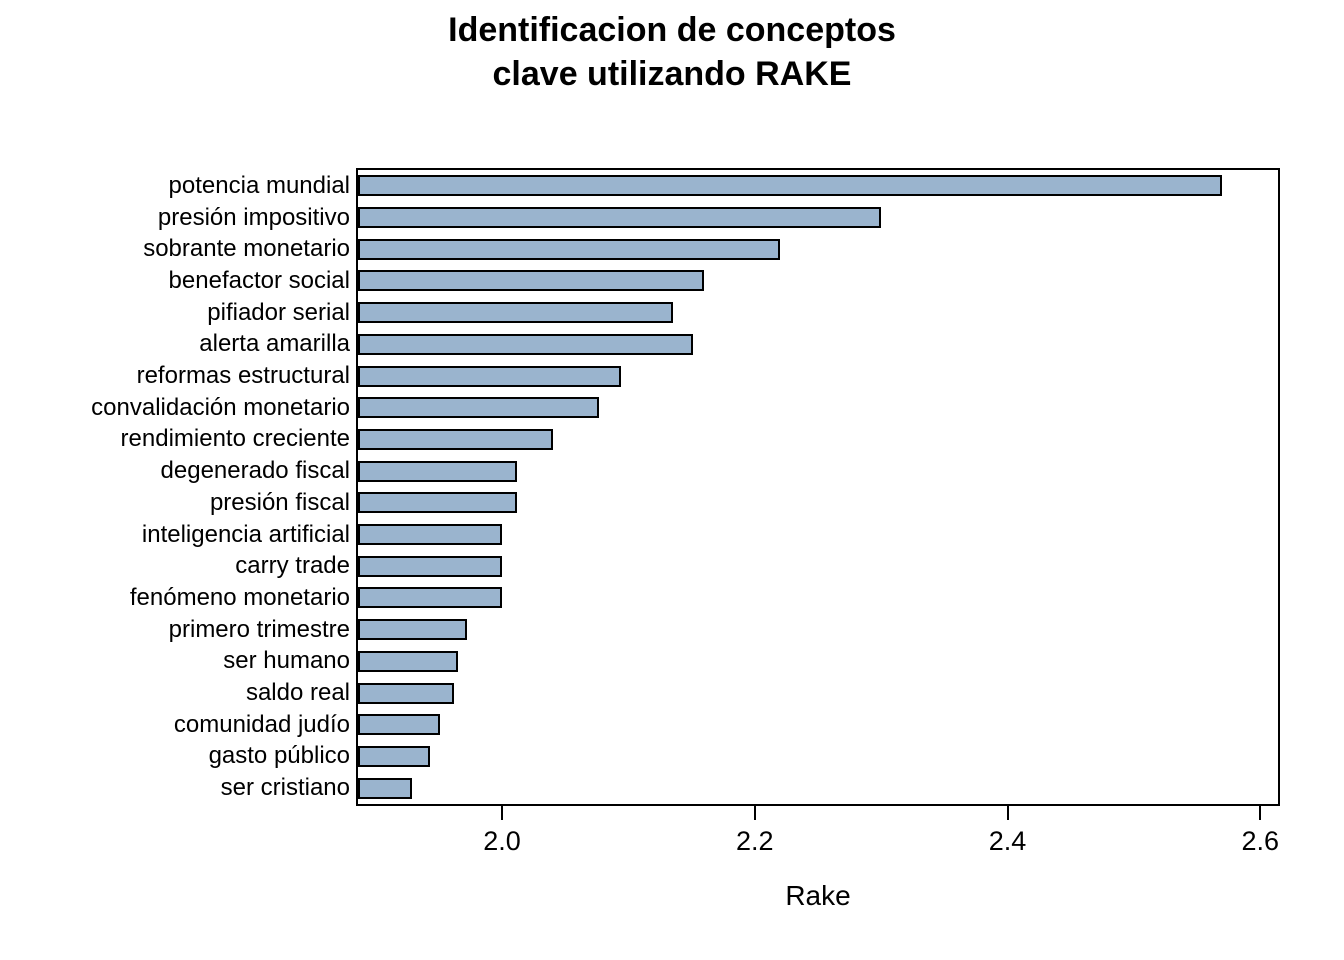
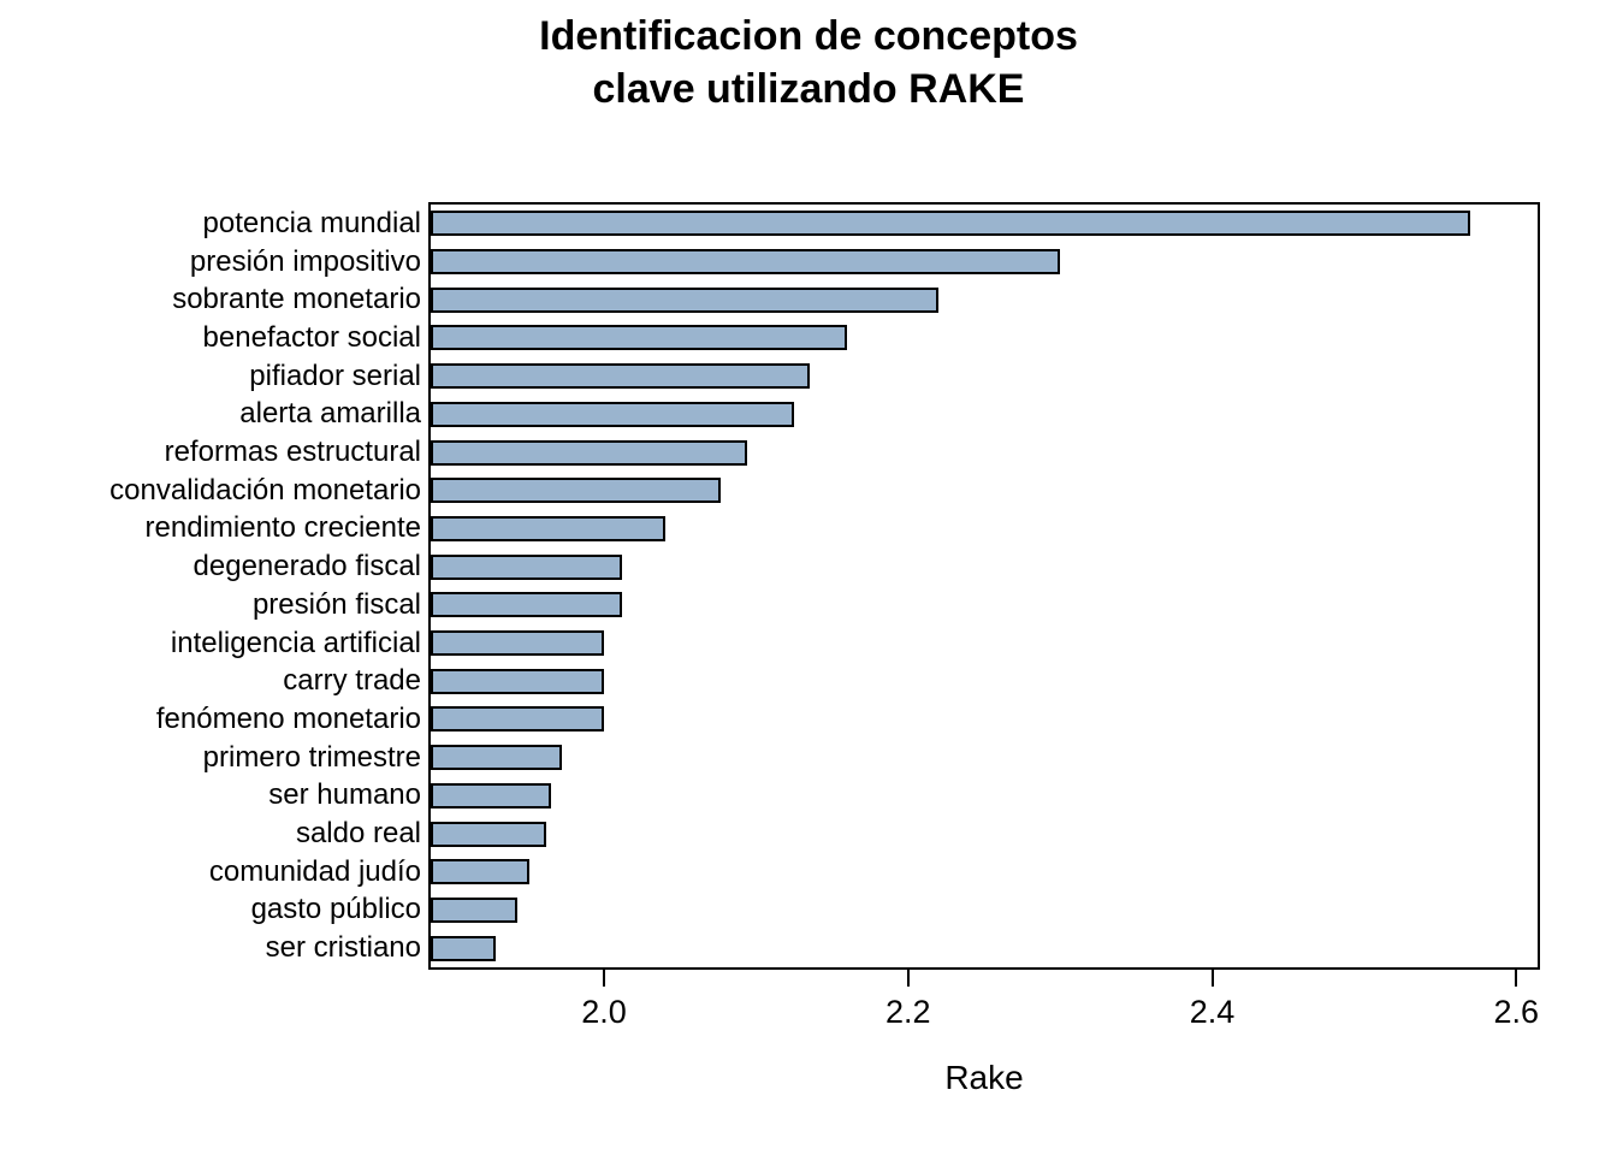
alerta amarilla: 2.151 -> 2.125
